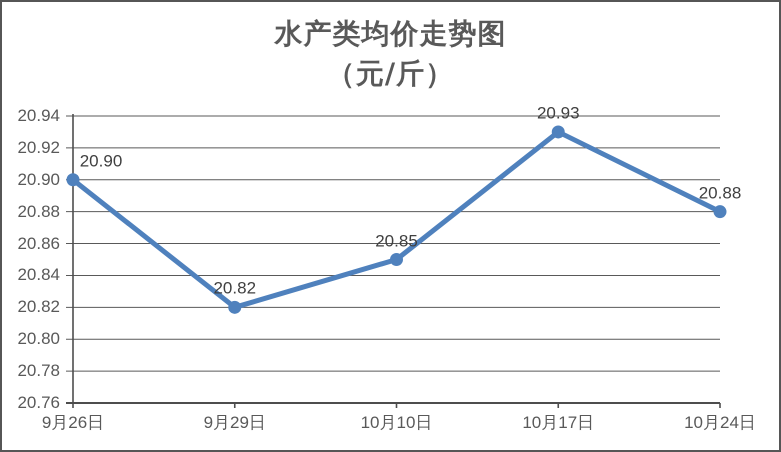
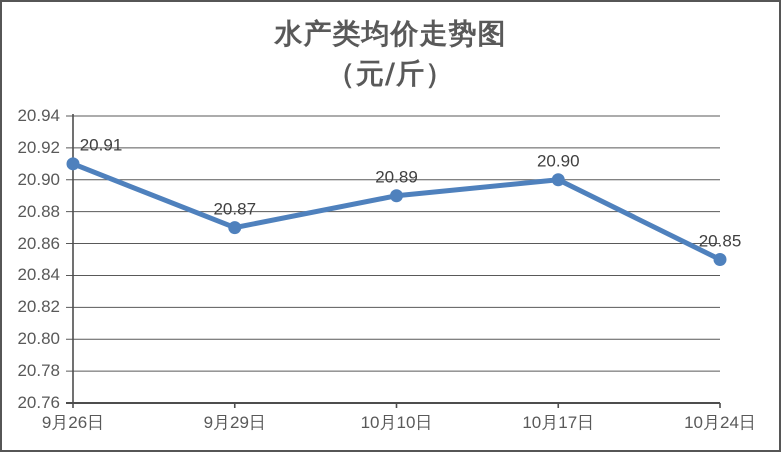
9月26日: 20.90 -> 20.91
9月29日: 20.82 -> 20.87
10月10日: 20.85 -> 20.89
10月17日: 20.93 -> 20.90
10月24日: 20.88 -> 20.85
